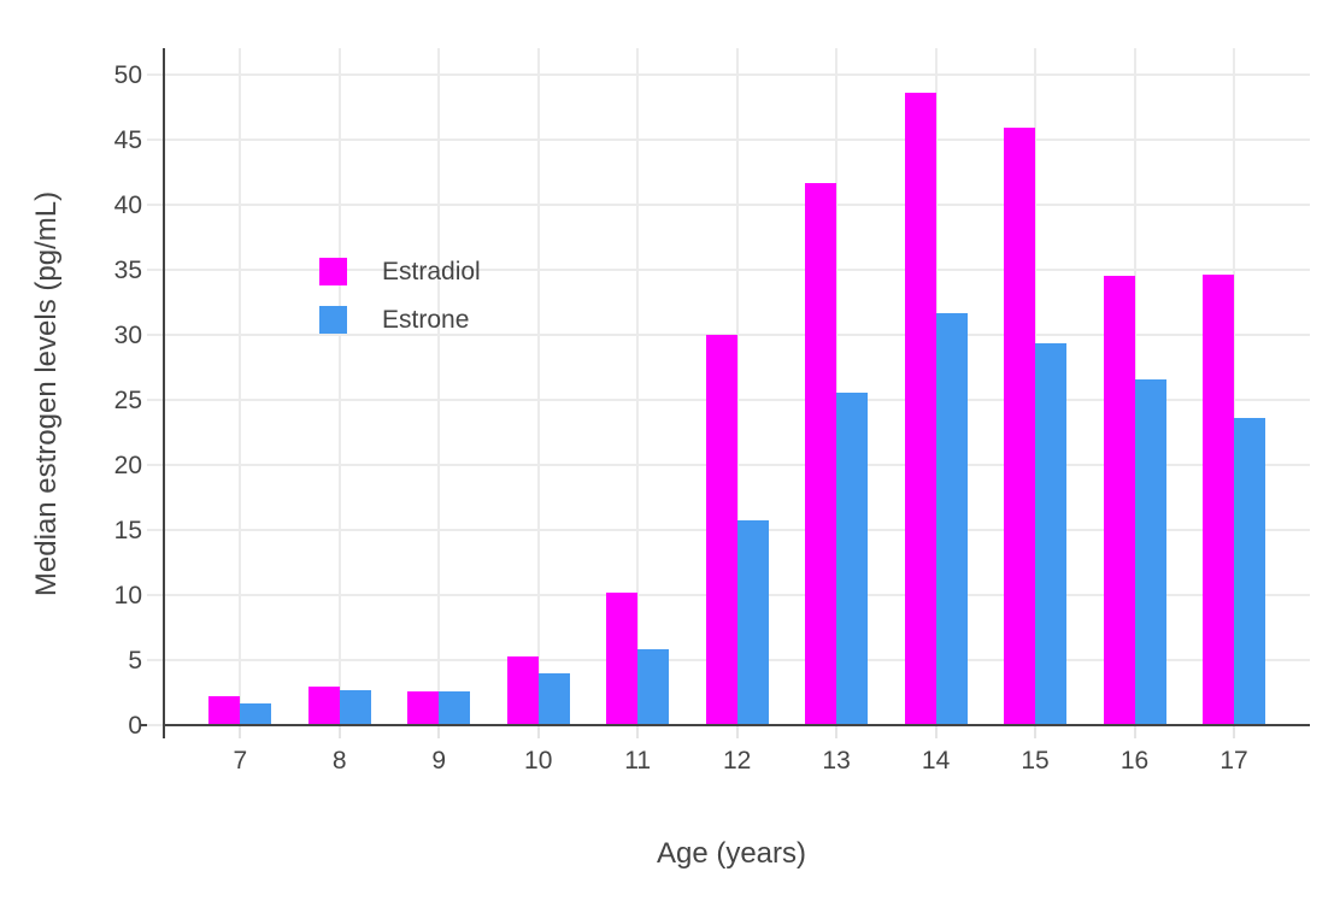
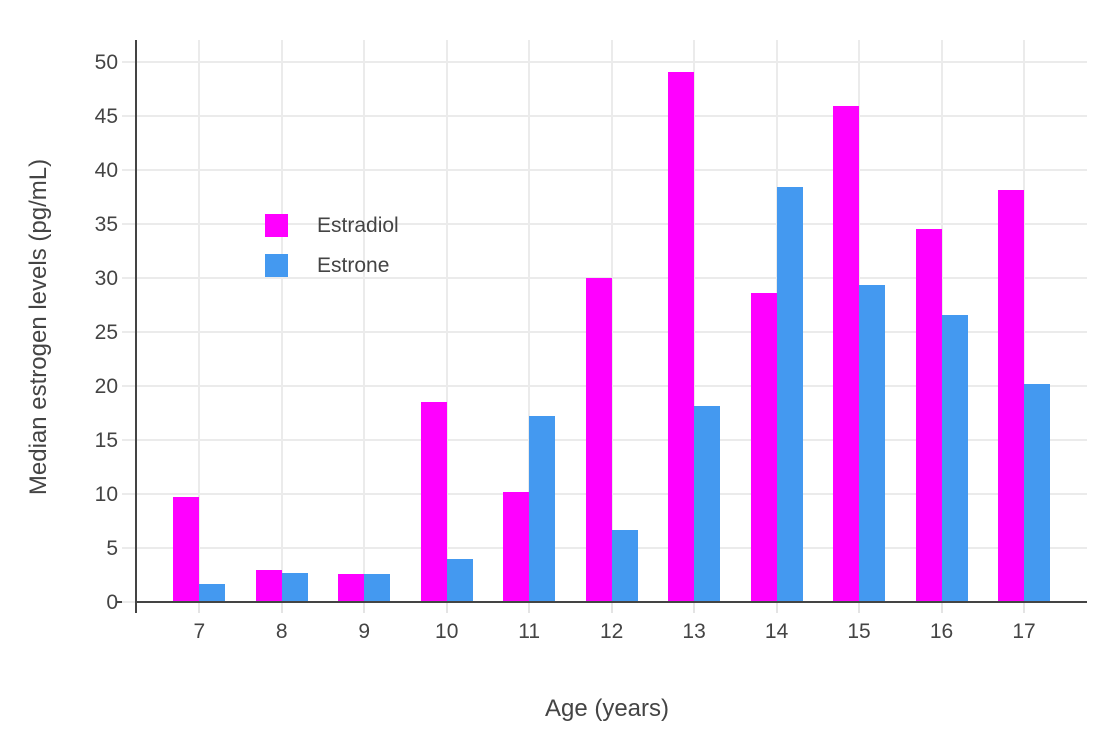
Estradiol/7: 2.2 -> 9.7
Estradiol/10: 5.3 -> 18.5
Estrone/11: 5.8 -> 17.2
Estrone/12: 15.7 -> 6.7
Estradiol/13: 41.6 -> 49.0
Estrone/13: 25.5 -> 18.1
Estradiol/14: 48.6 -> 28.6
Estrone/14: 31.6 -> 38.4
Estradiol/17: 34.6 -> 38.1
Estrone/17: 23.6 -> 20.2
